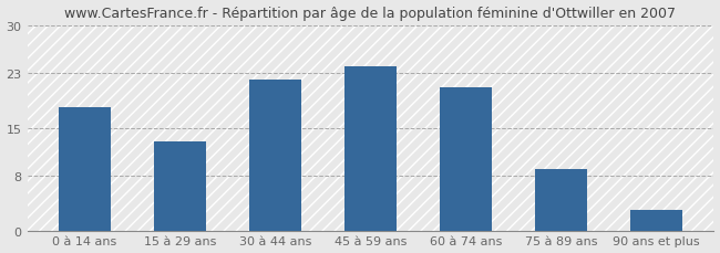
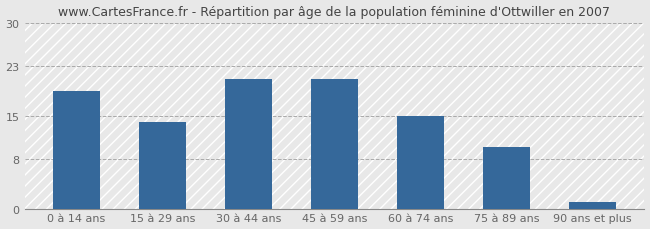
0 à 14 ans: 18 -> 19
15 à 29 ans: 13 -> 14
30 à 44 ans: 22 -> 21
45 à 59 ans: 24 -> 21
60 à 74 ans: 21 -> 15
75 à 89 ans: 9 -> 10
90 ans et plus: 3 -> 1
